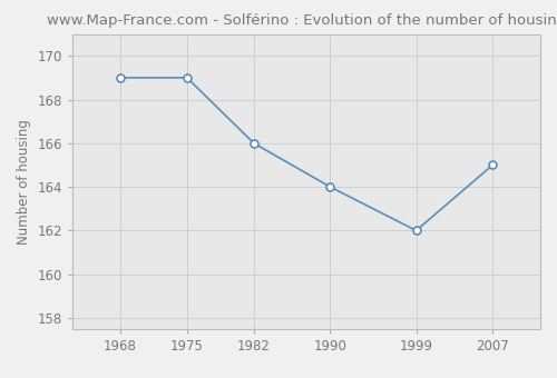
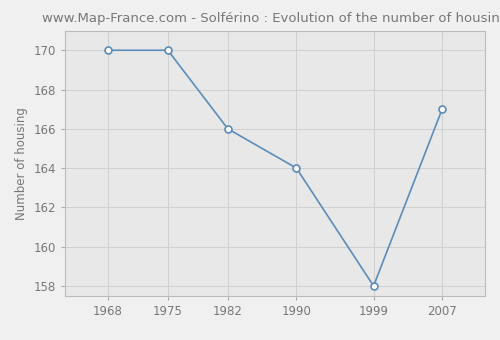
1968: 169 -> 170
1975: 169 -> 170
1999: 162 -> 158
2007: 165 -> 167
